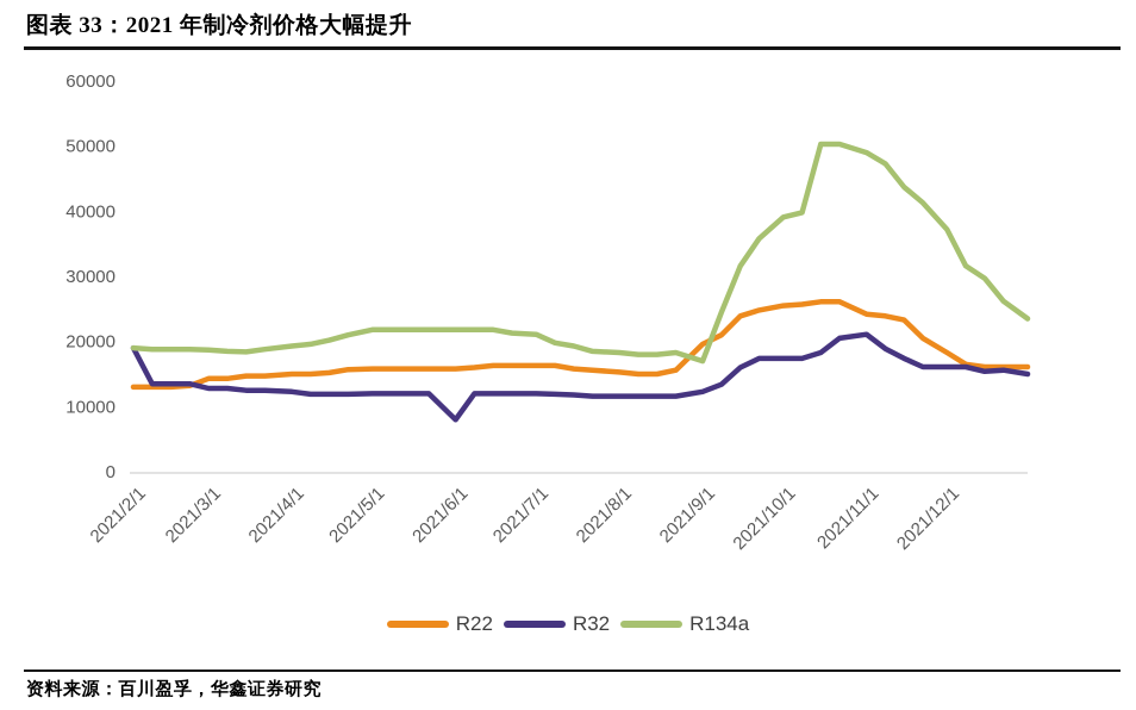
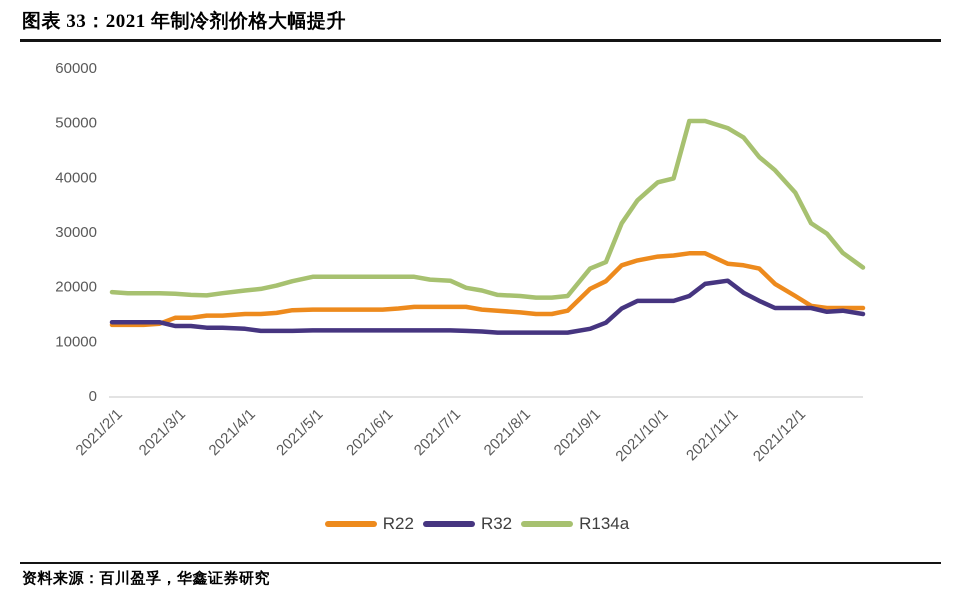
R32/2021/2/1: 19000 -> 14000
R32/2021/6/1: 8000 -> 12000
R134a/2021/9/1: 17000 -> 23000
